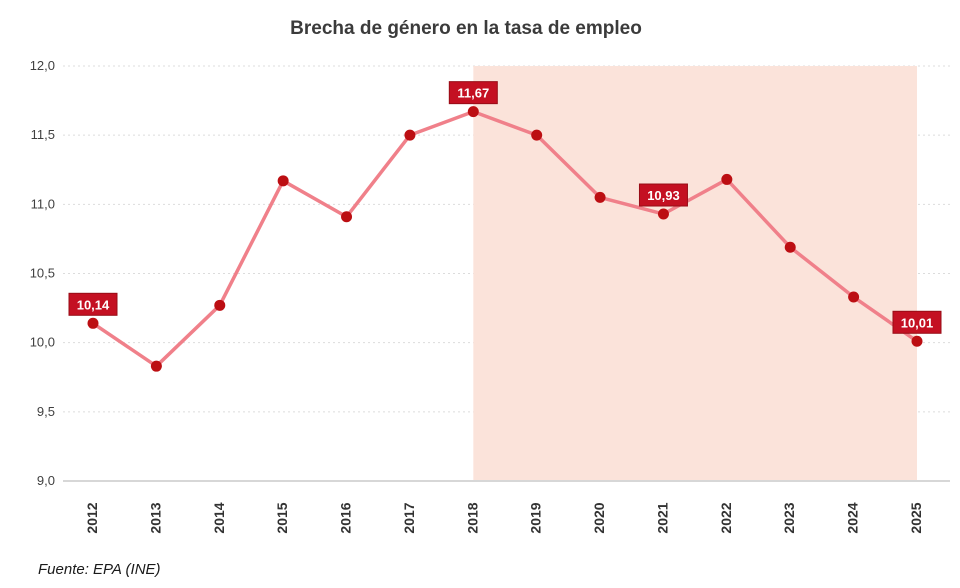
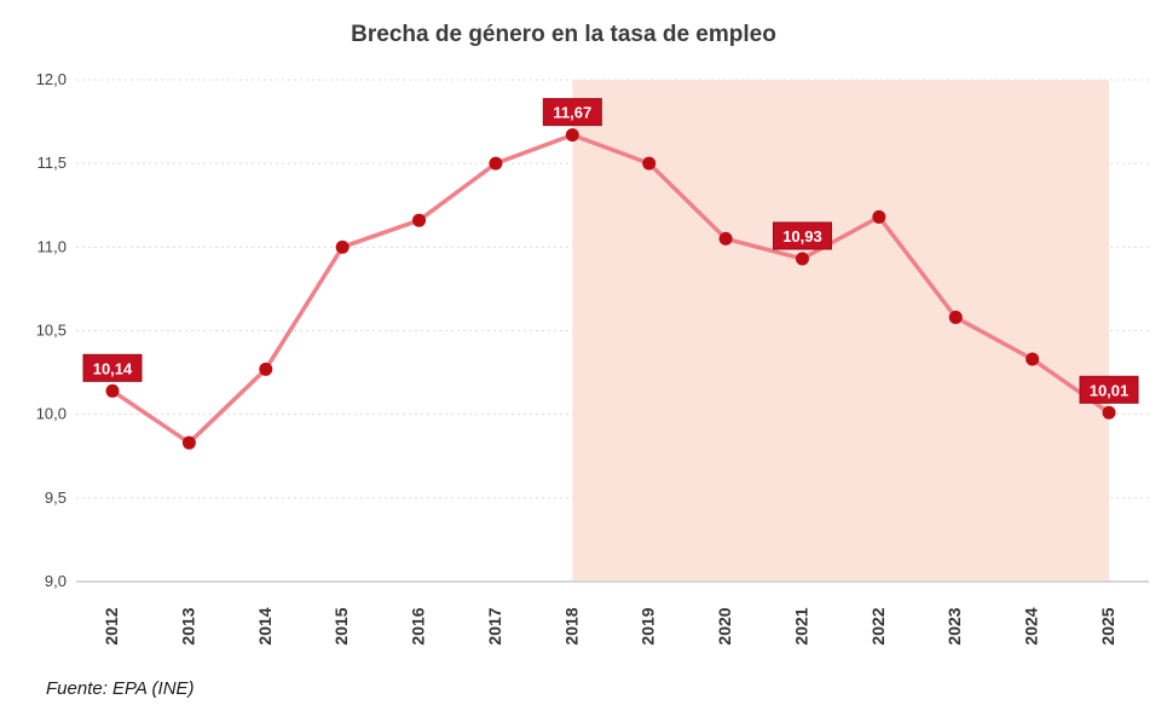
2015: 11,17 -> 11,00
2016: 10,91 -> 11,16
2023: 10,69 -> 10,58
